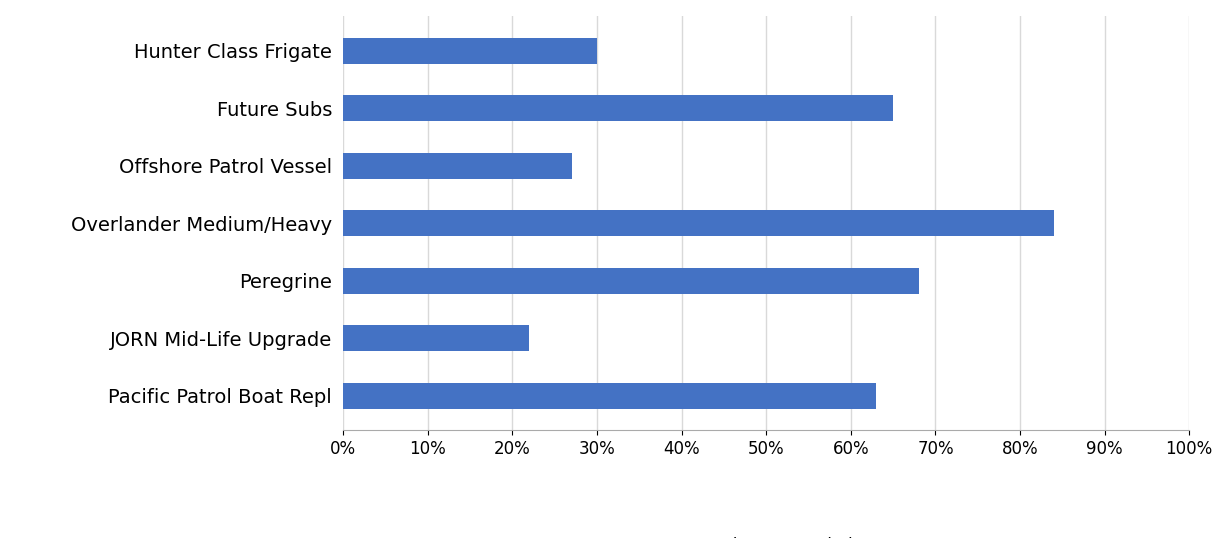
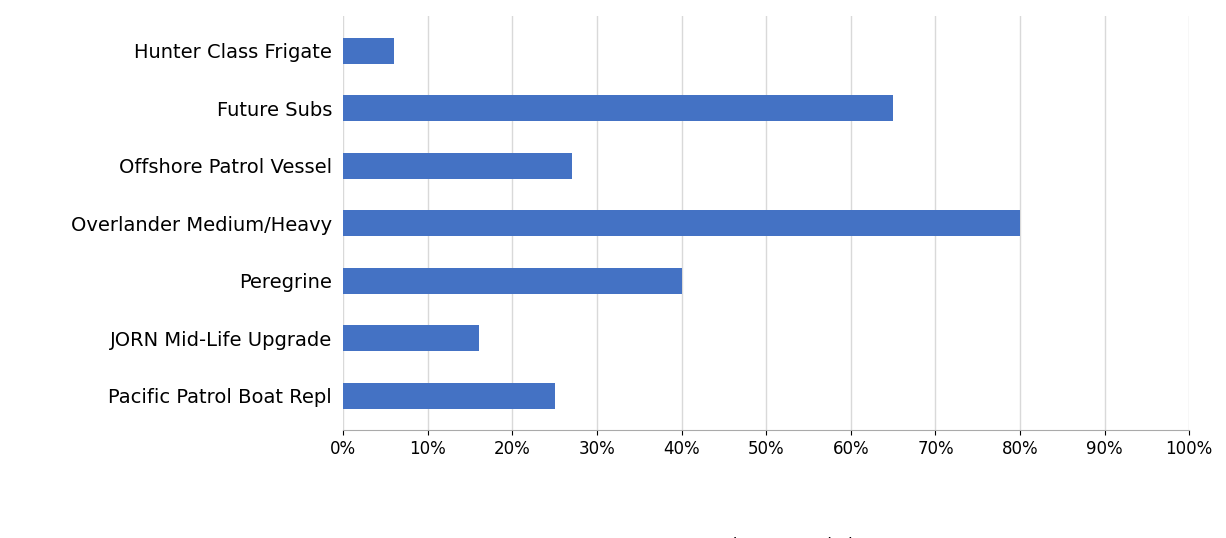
Hunter Class Frigate: 30% -> 6%
Overlander Medium/Heavy: 84% -> 80%
Peregrine: 68% -> 40%
JORN Mid-Life Upgrade: 22% -> 16%
Pacific Patrol Boat Repl: 63% -> 25%
